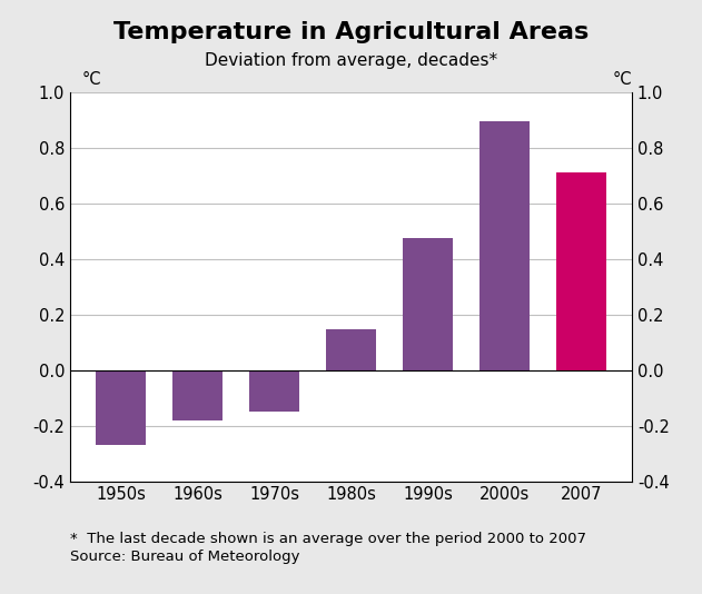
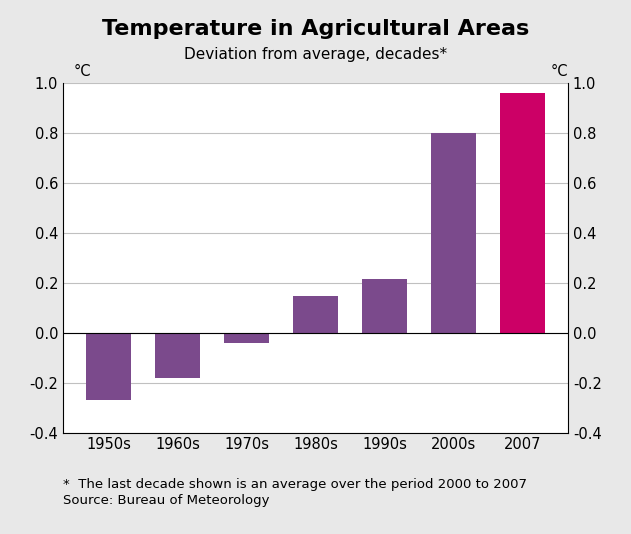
1970s: -0.150 -> -0.040
1990s: 0.475 -> 0.215
2000s: 0.895 -> 0.800
2007: 0.710 -> 0.960
